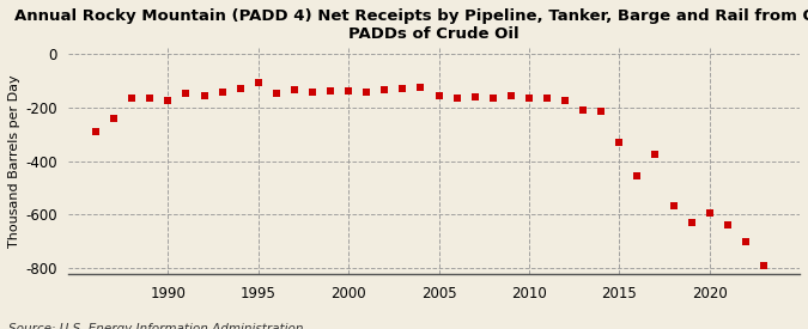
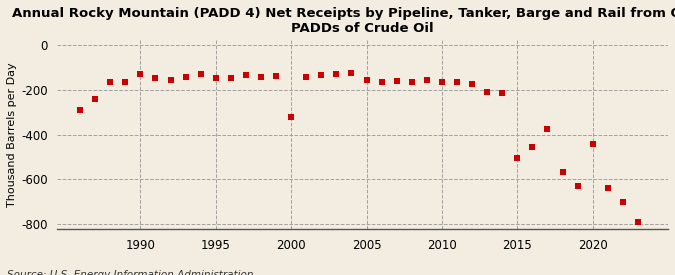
1990: -175 -> -130
1995: -110 -> -150
2000: -140 -> -320
2015: -330 -> -505
2020: -595 -> -440
